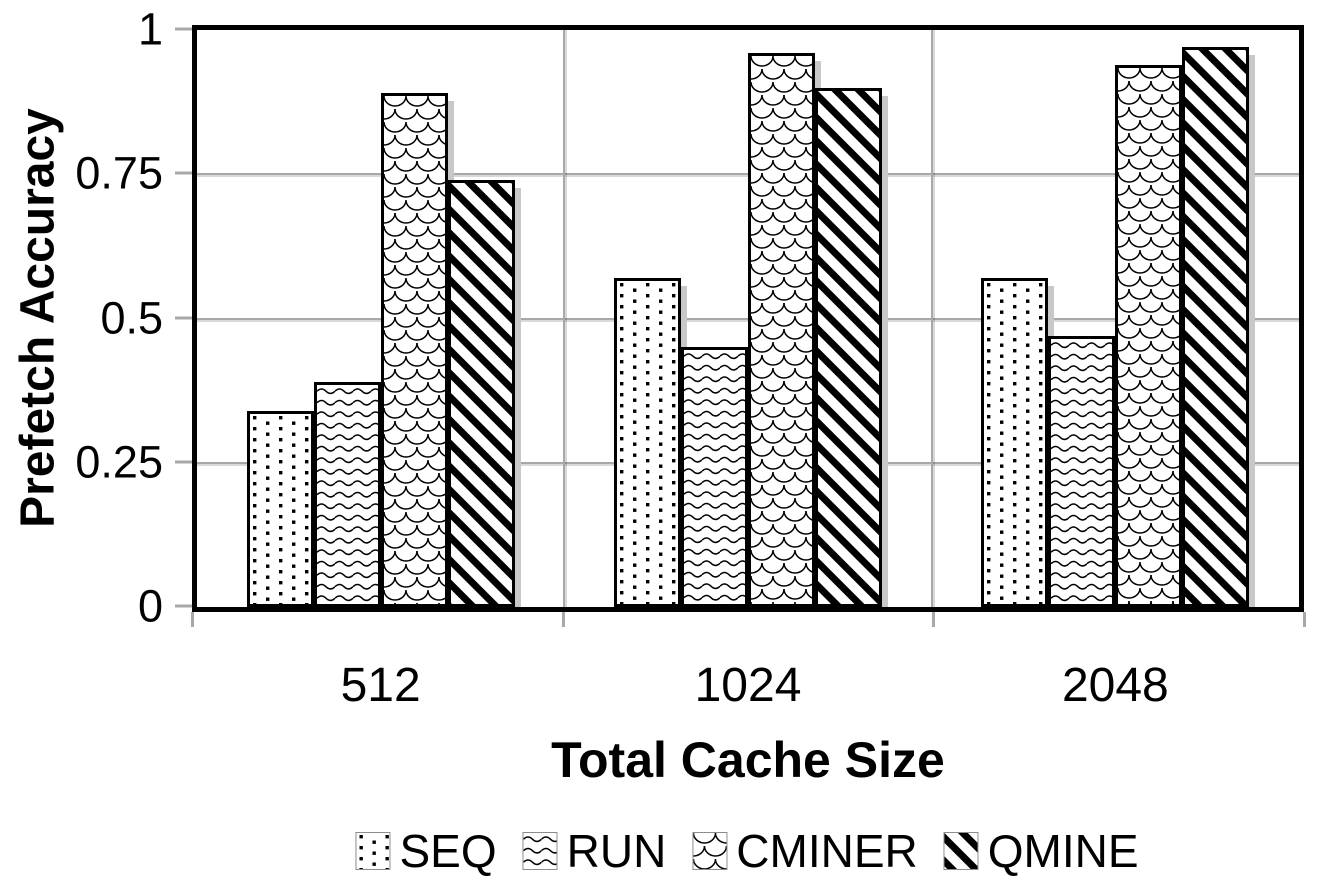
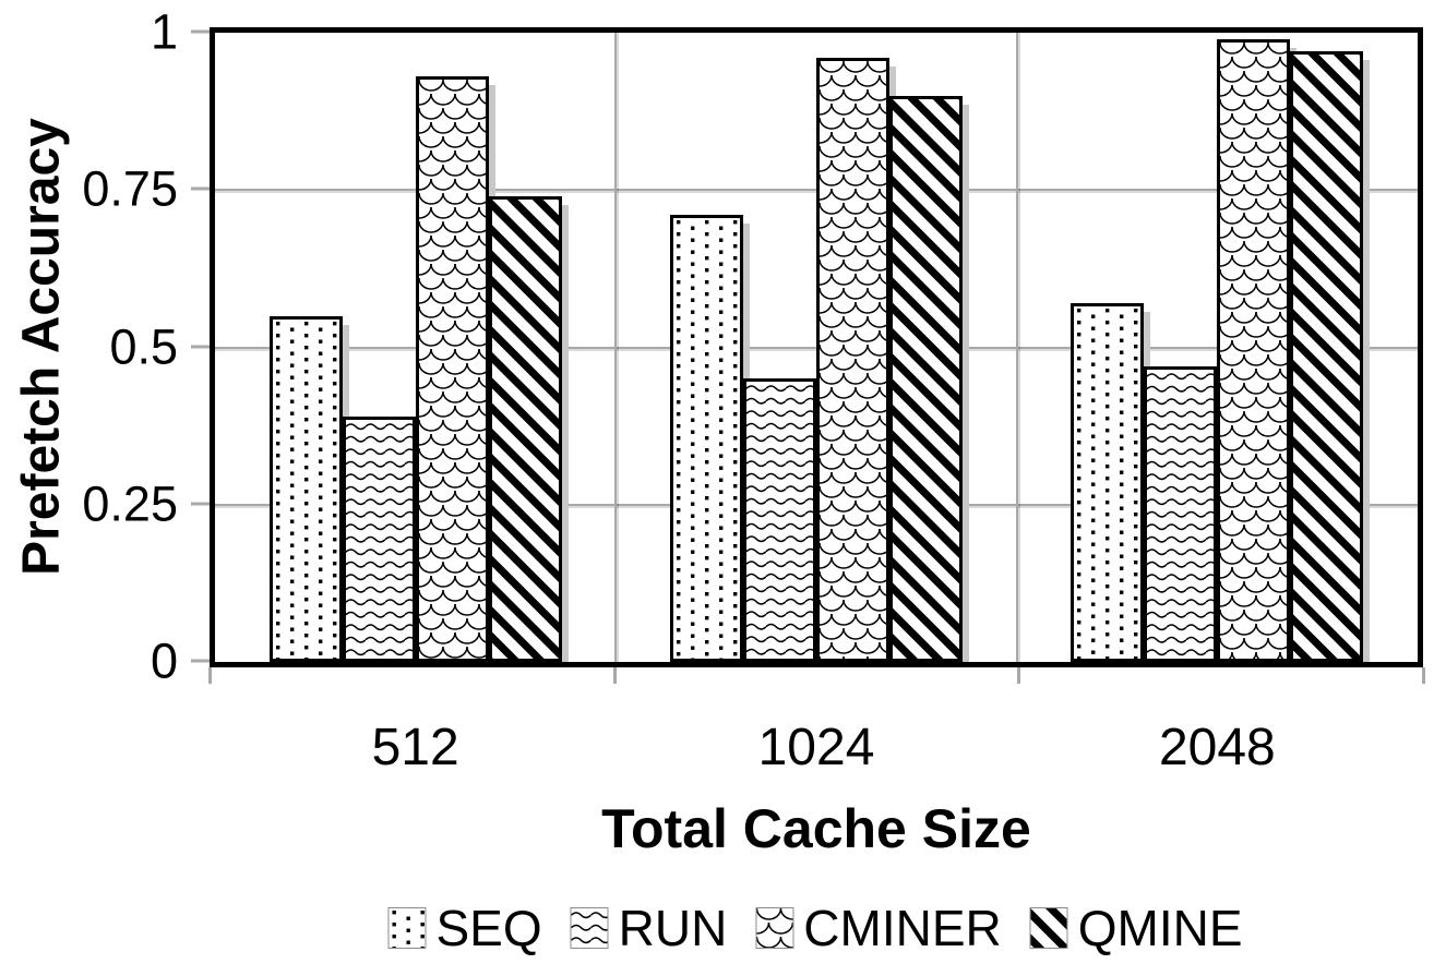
SEQ/512: 0.34 -> 0.55
CMINER/512: 0.89 -> 0.93
SEQ/1024: 0.57 -> 0.71
CMINER/2048: 0.94 -> 0.99
